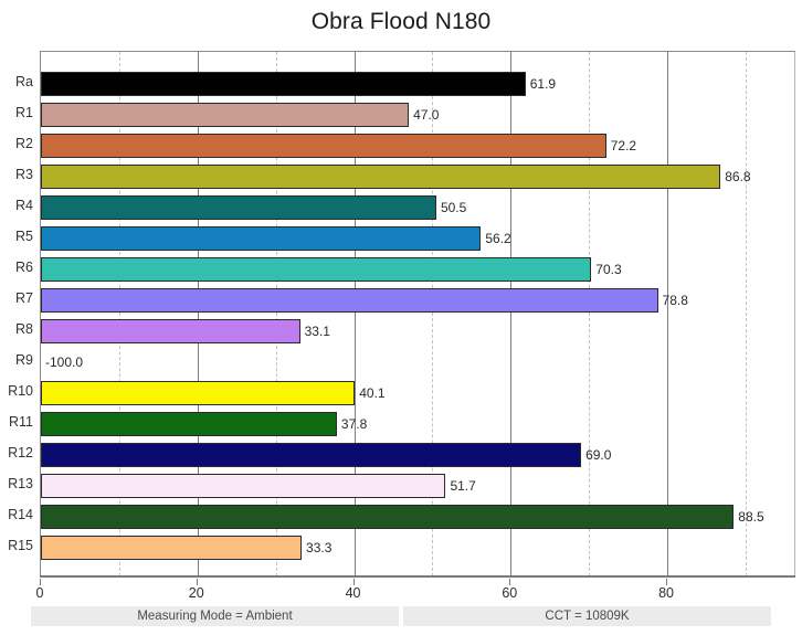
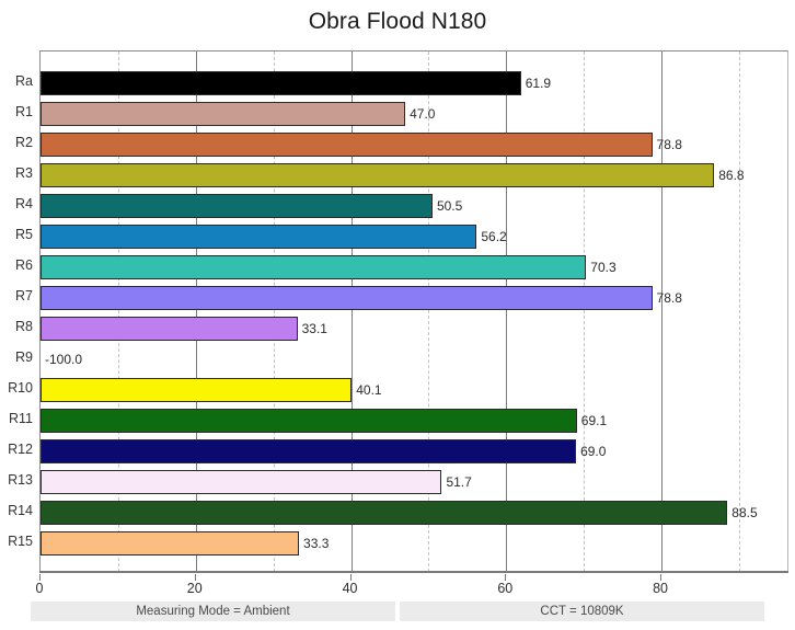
R2: 72.2 -> 78.8
R11: 37.8 -> 69.1
